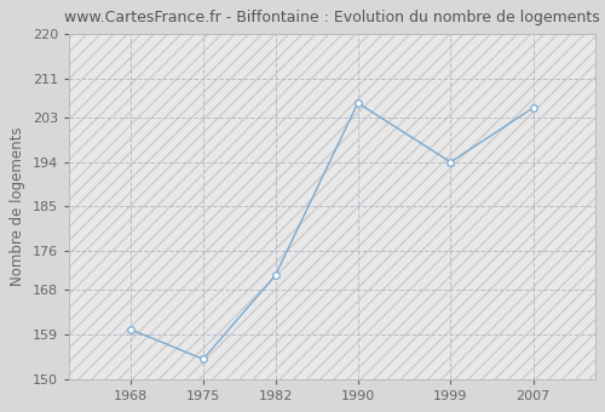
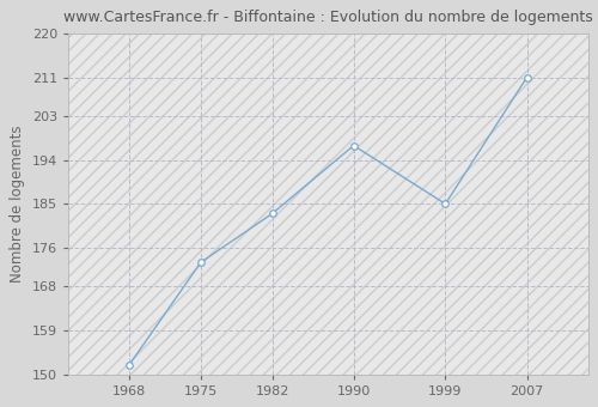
1968: 160 -> 152
1975: 154 -> 173
1982: 171 -> 183
1990: 206 -> 197
1999: 194 -> 185
2007: 205 -> 211
